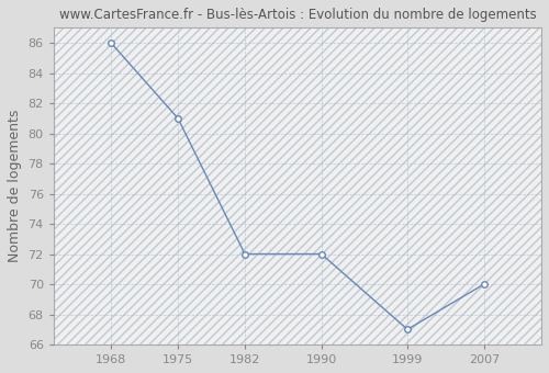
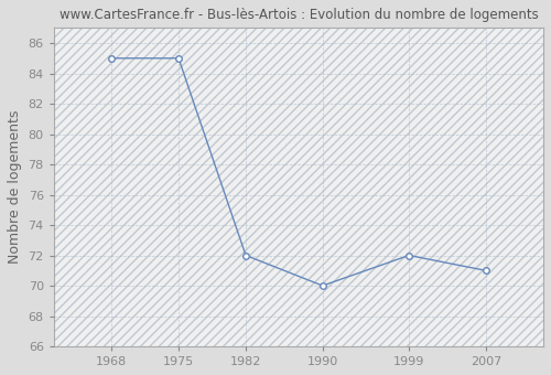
1968: 86 -> 85
1975: 81 -> 85
1990: 72 -> 70
1999: 67 -> 72
2007: 70 -> 71
